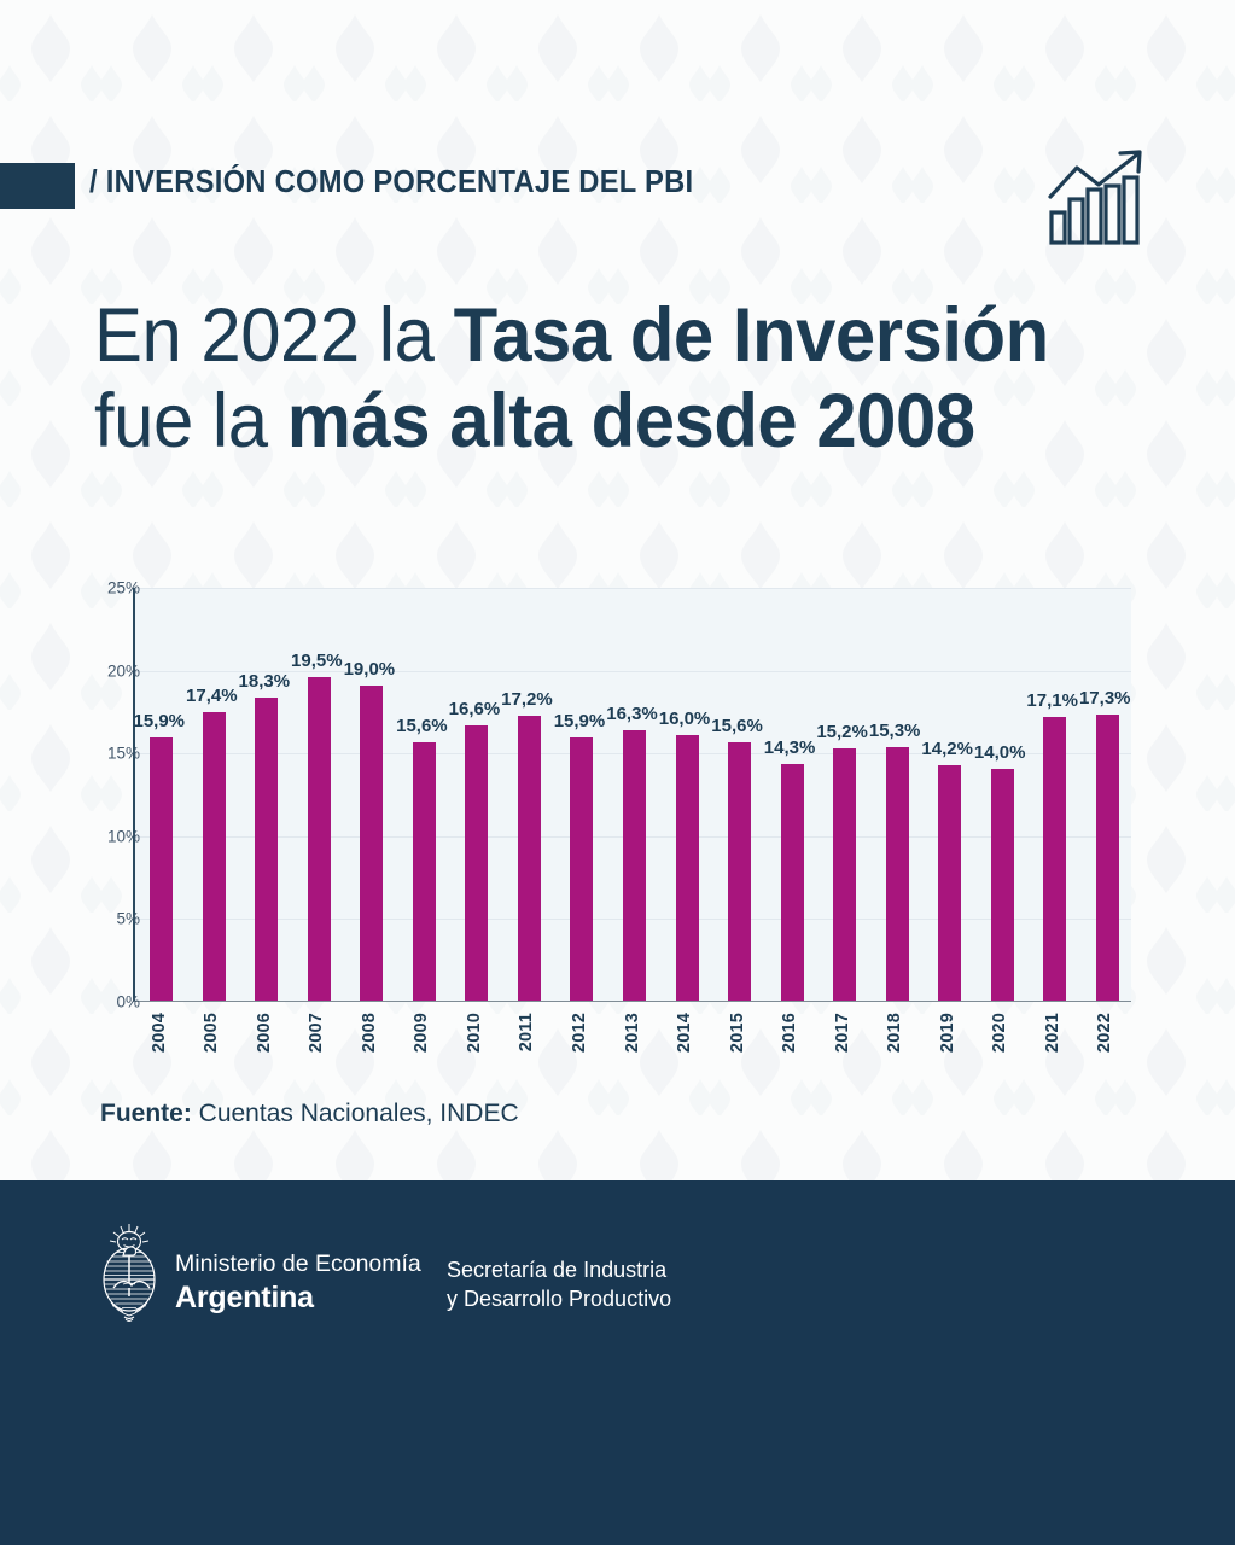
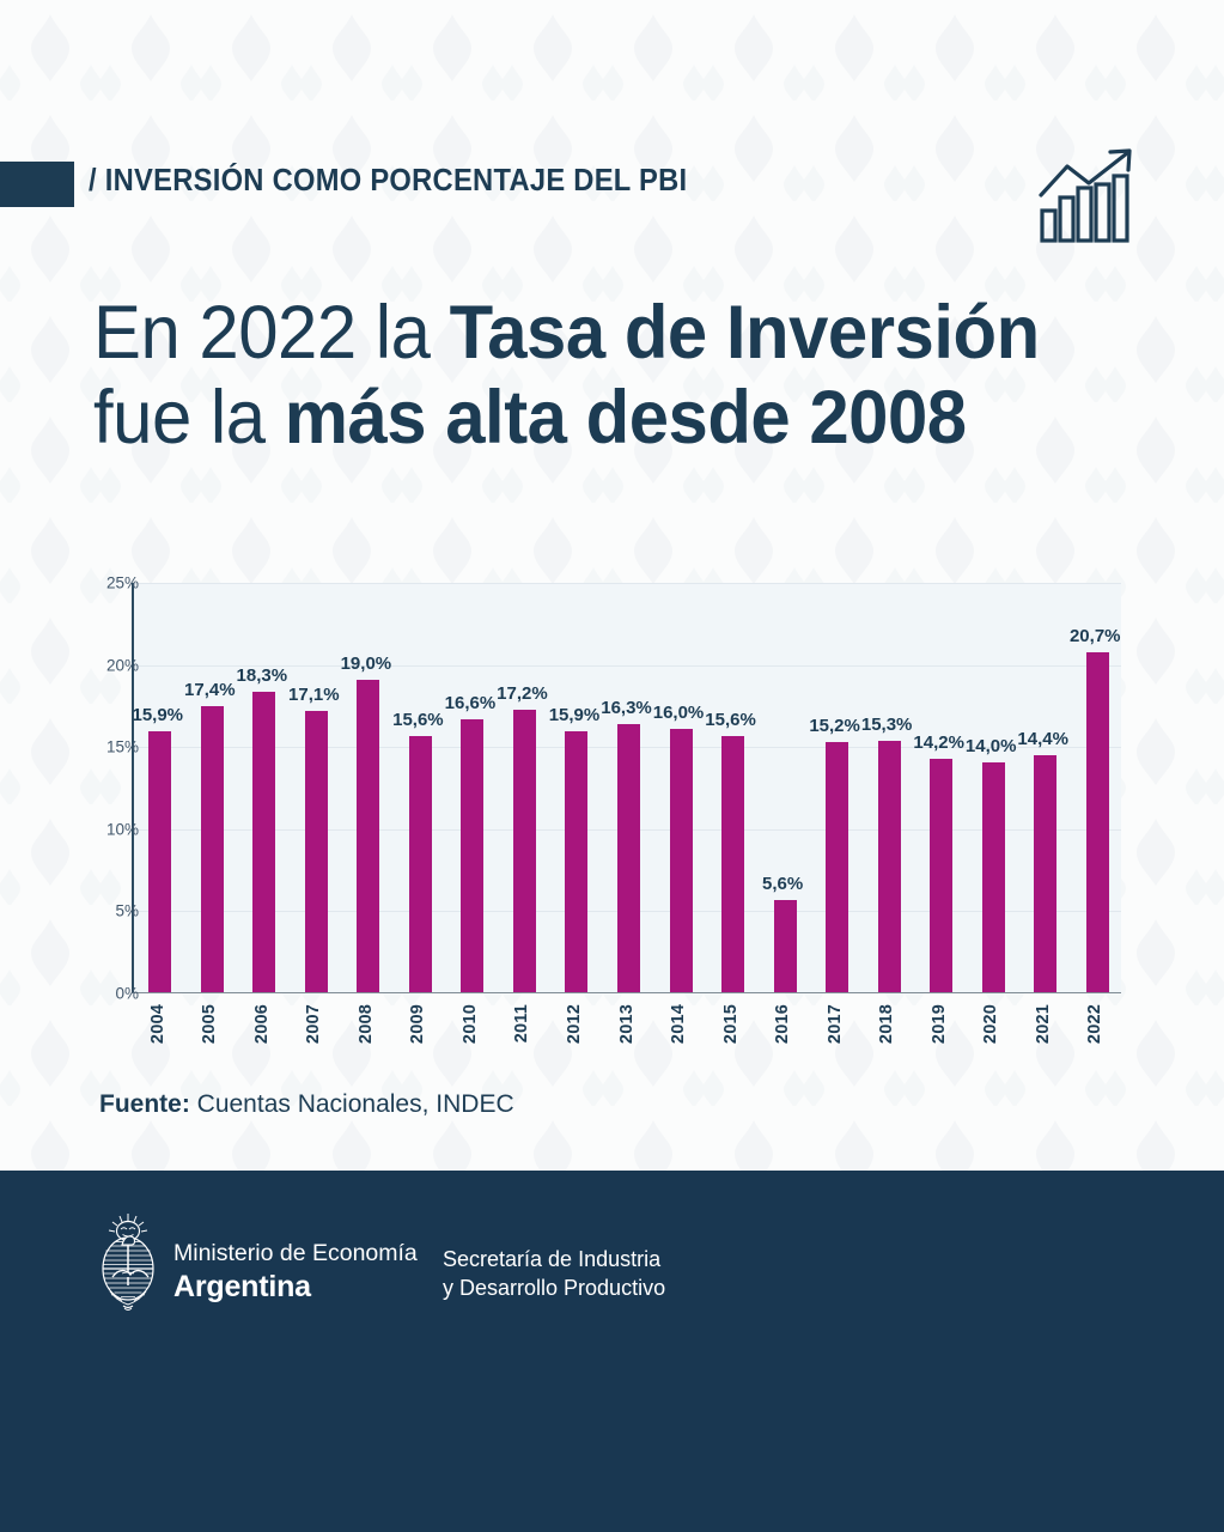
2007: 19,5% -> 17,1%
2016: 14,3% -> 5,6%
2021: 17,1% -> 14,4%
2022: 17,3% -> 20,7%
